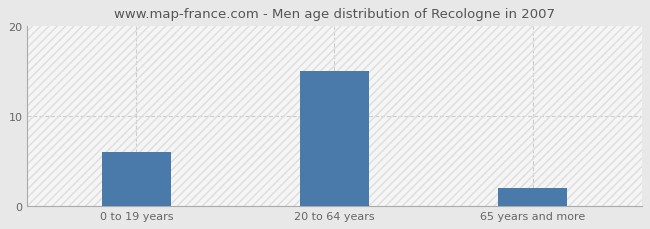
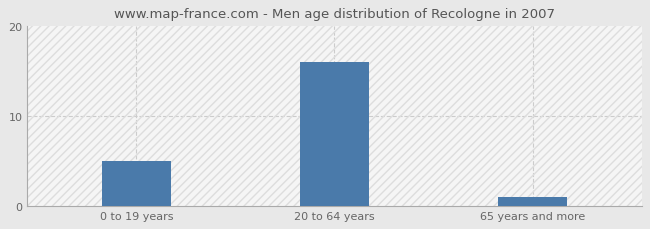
0 to 19 years: 6 -> 5
20 to 64 years: 15 -> 16
65 years and more: 2 -> 1
